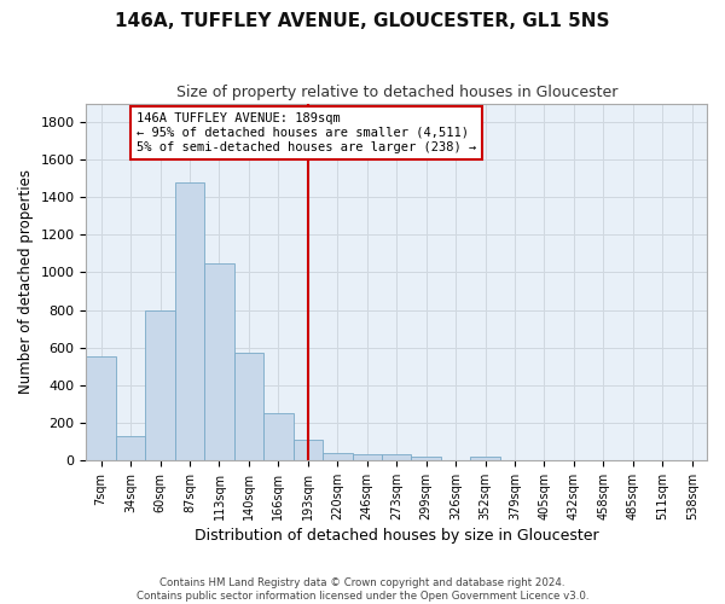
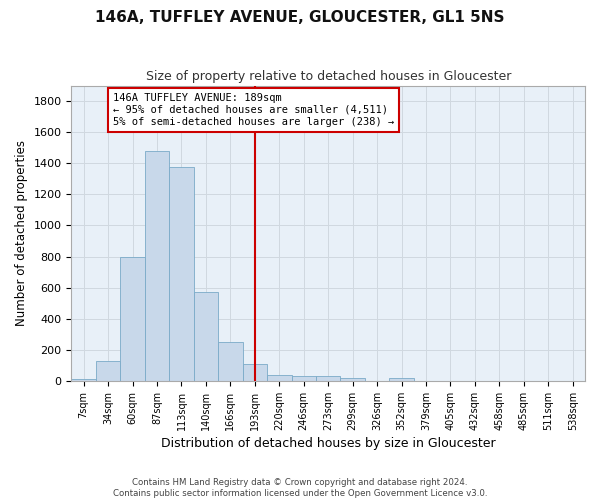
7sqm: 550 -> 10
113sqm: 1050 -> 1380
